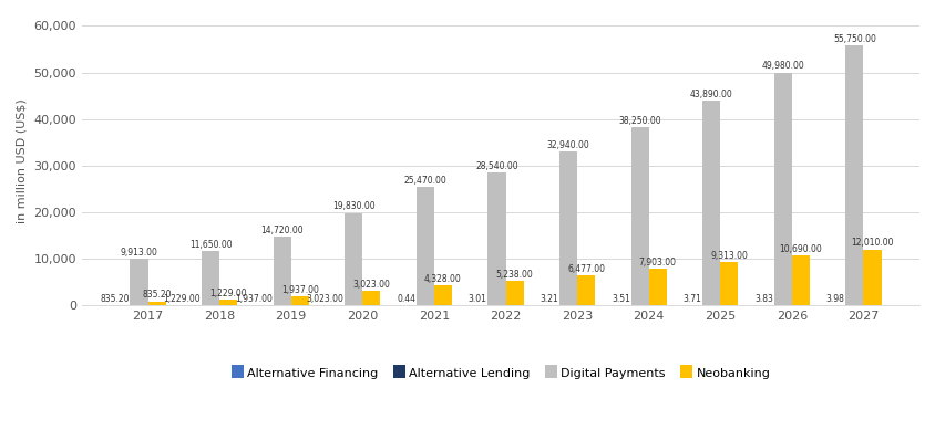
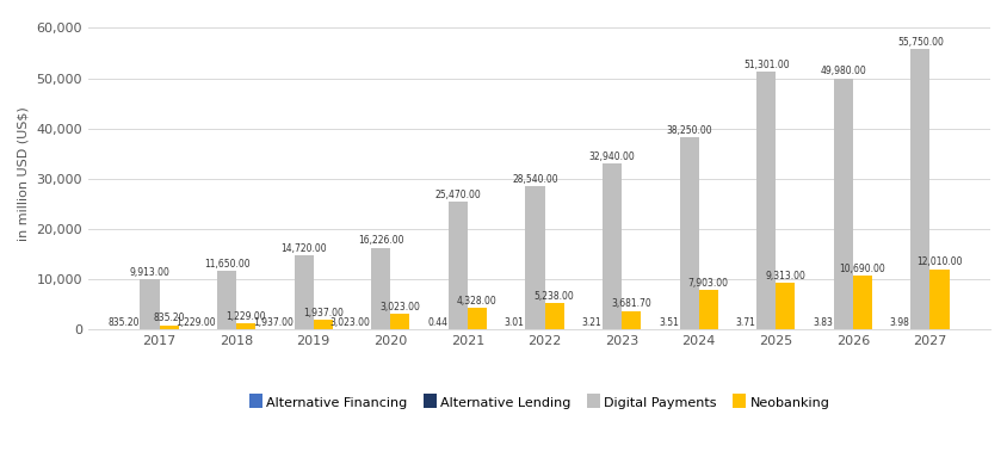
Digital Payments/2020: 19,830.00 -> 16,226.00
Neobanking/2023: 6,477.00 -> 3,681.70
Digital Payments/2025: 43,890.00 -> 51,301.00
